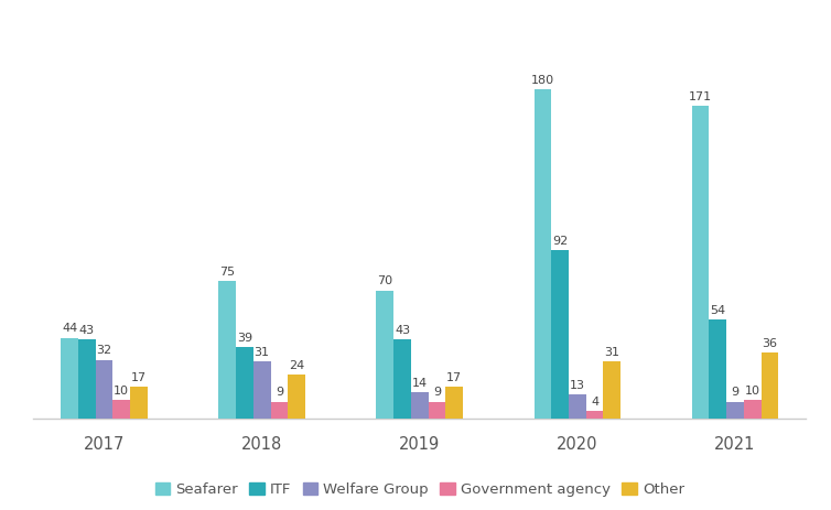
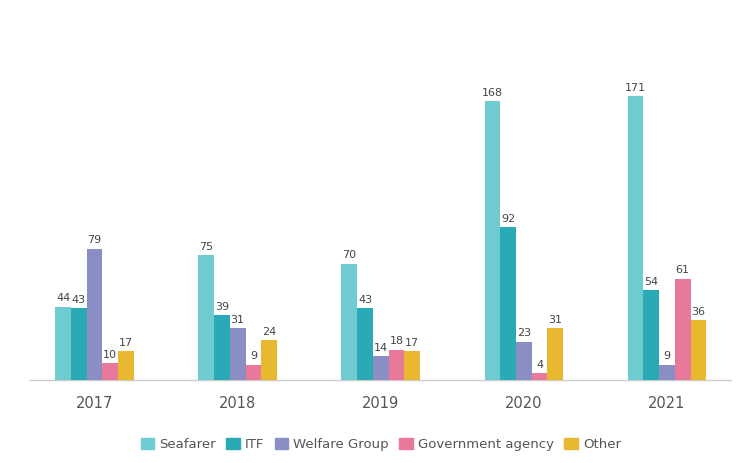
Welfare Group/2017: 32 -> 79
Government agency/2019: 9 -> 18
Seafarer/2020: 180 -> 168
Welfare Group/2020: 13 -> 23
Government agency/2021: 10 -> 61
